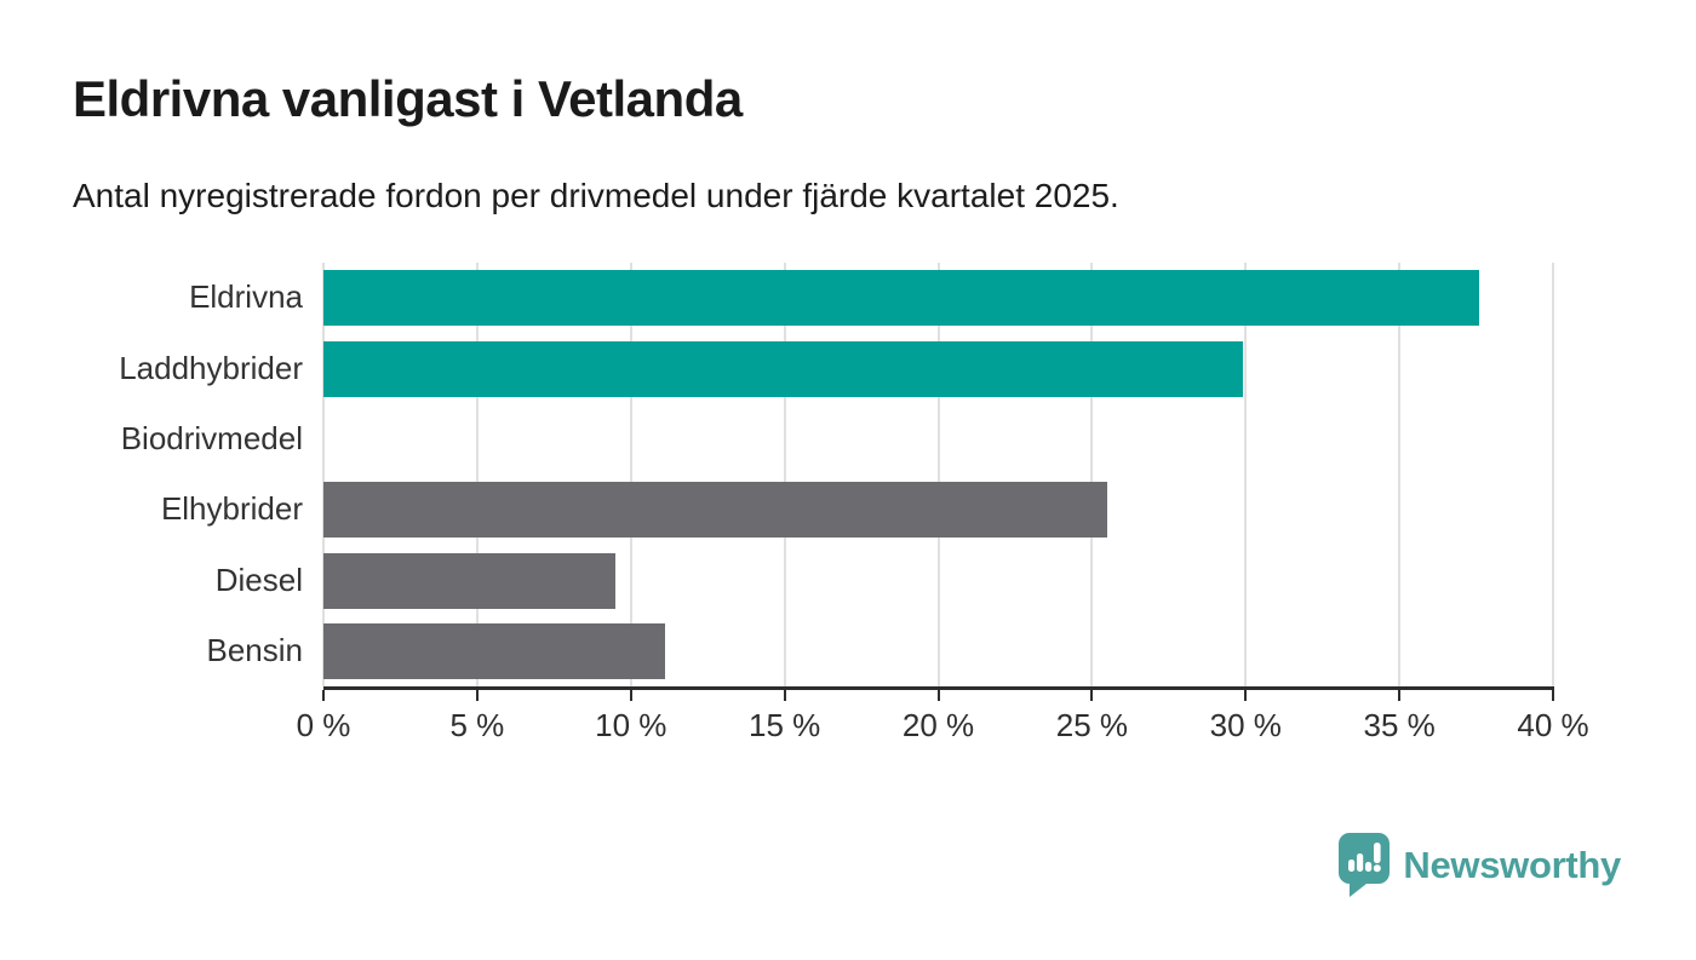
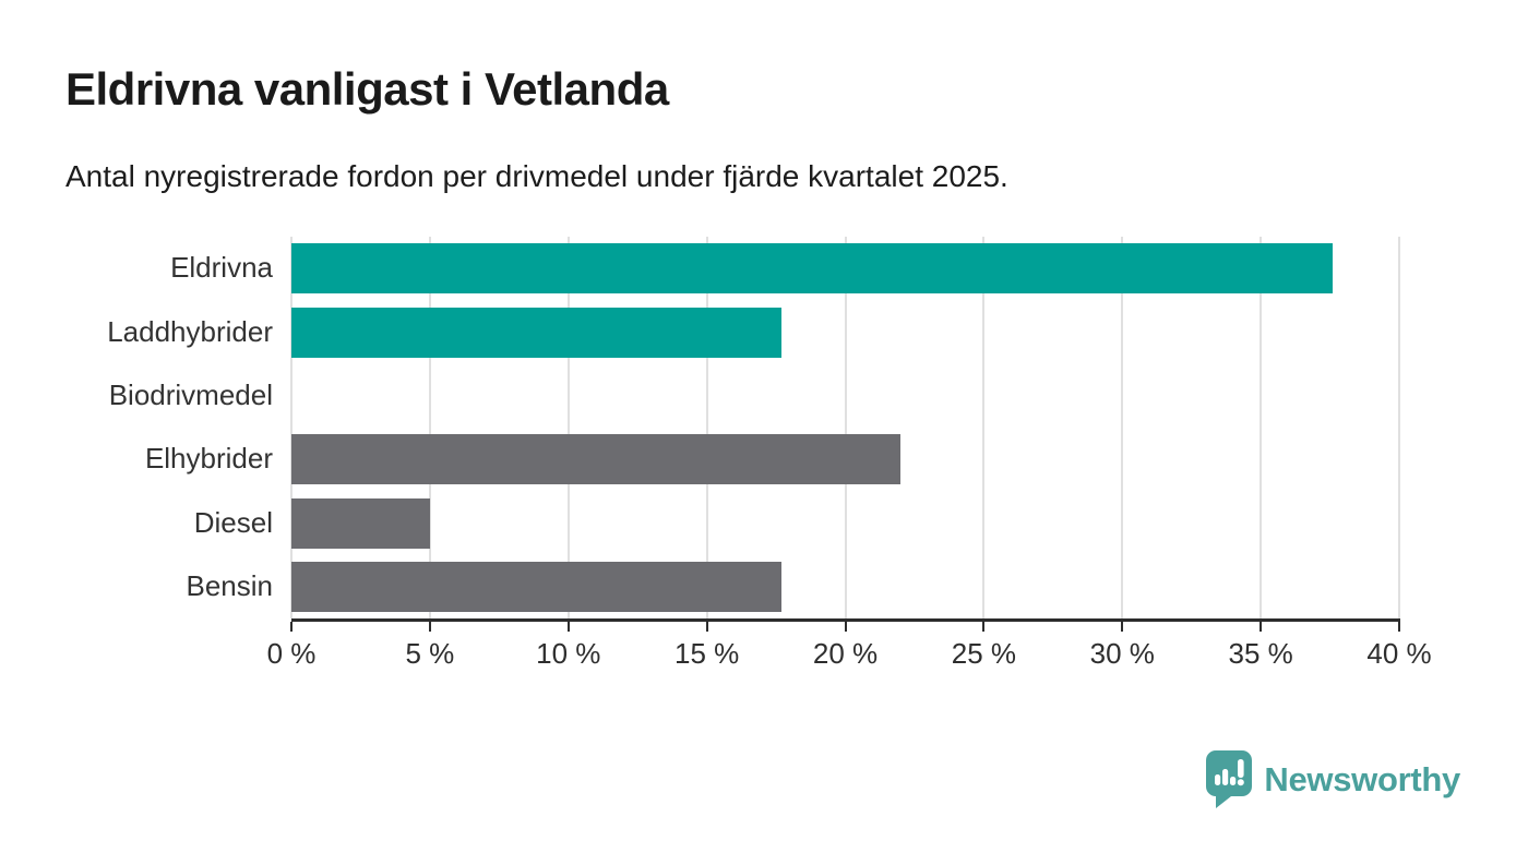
Laddhybrider: 29.9% -> 17.7%
Elhybrider: 25.5% -> 22.0%
Diesel: 9.5% -> 5.0%
Bensin: 11.1% -> 17.7%
